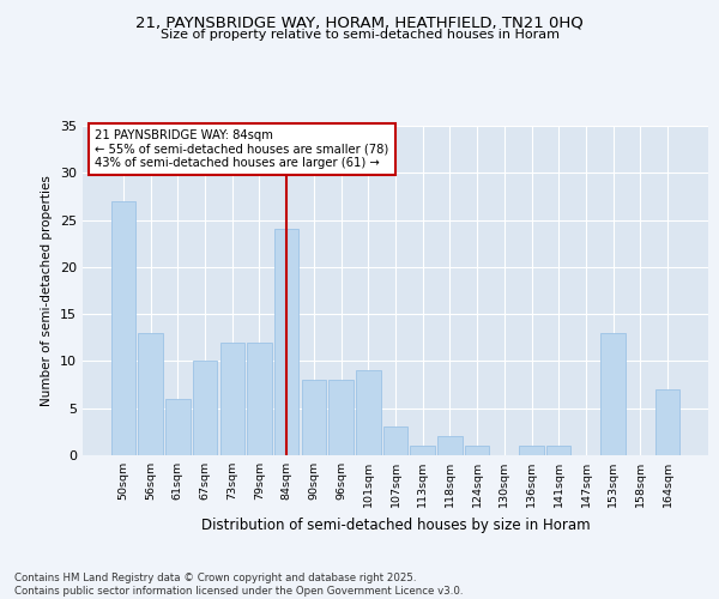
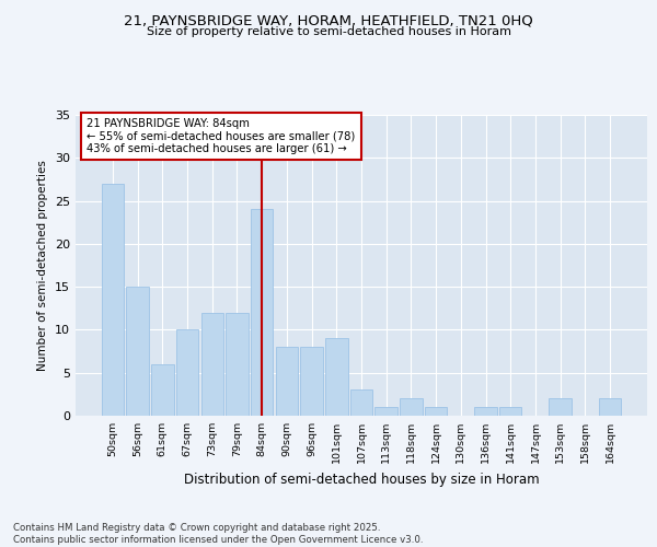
56sqm: 13 -> 15
153sqm: 13 -> 2
164sqm: 7 -> 2
